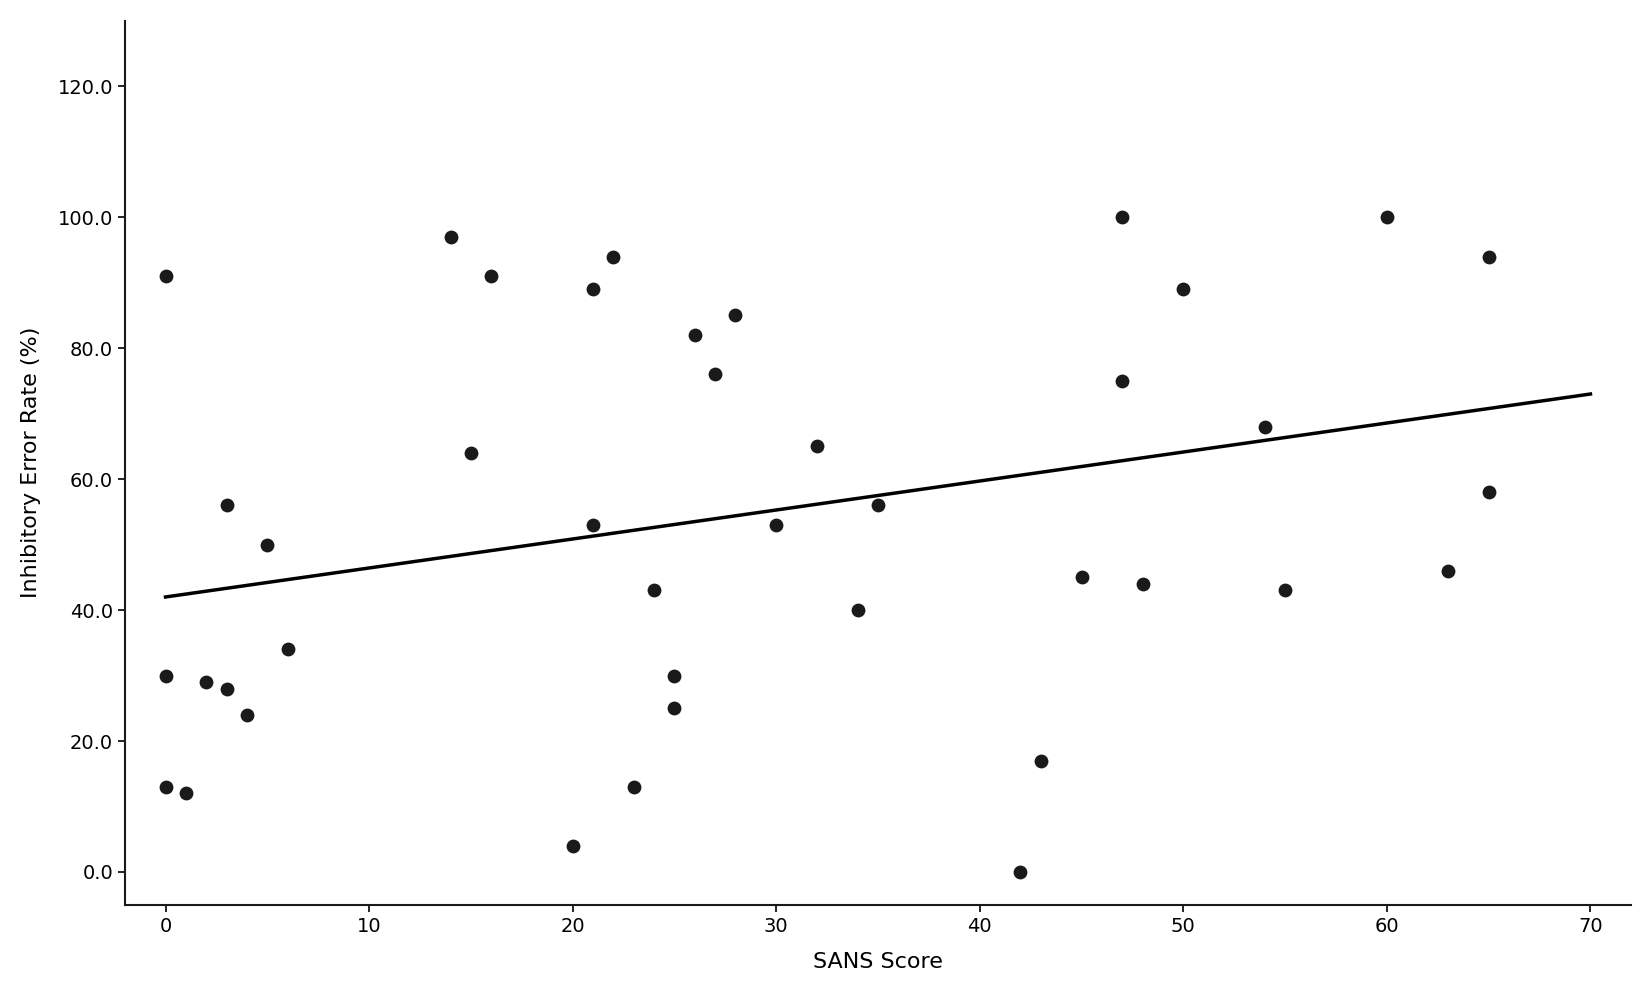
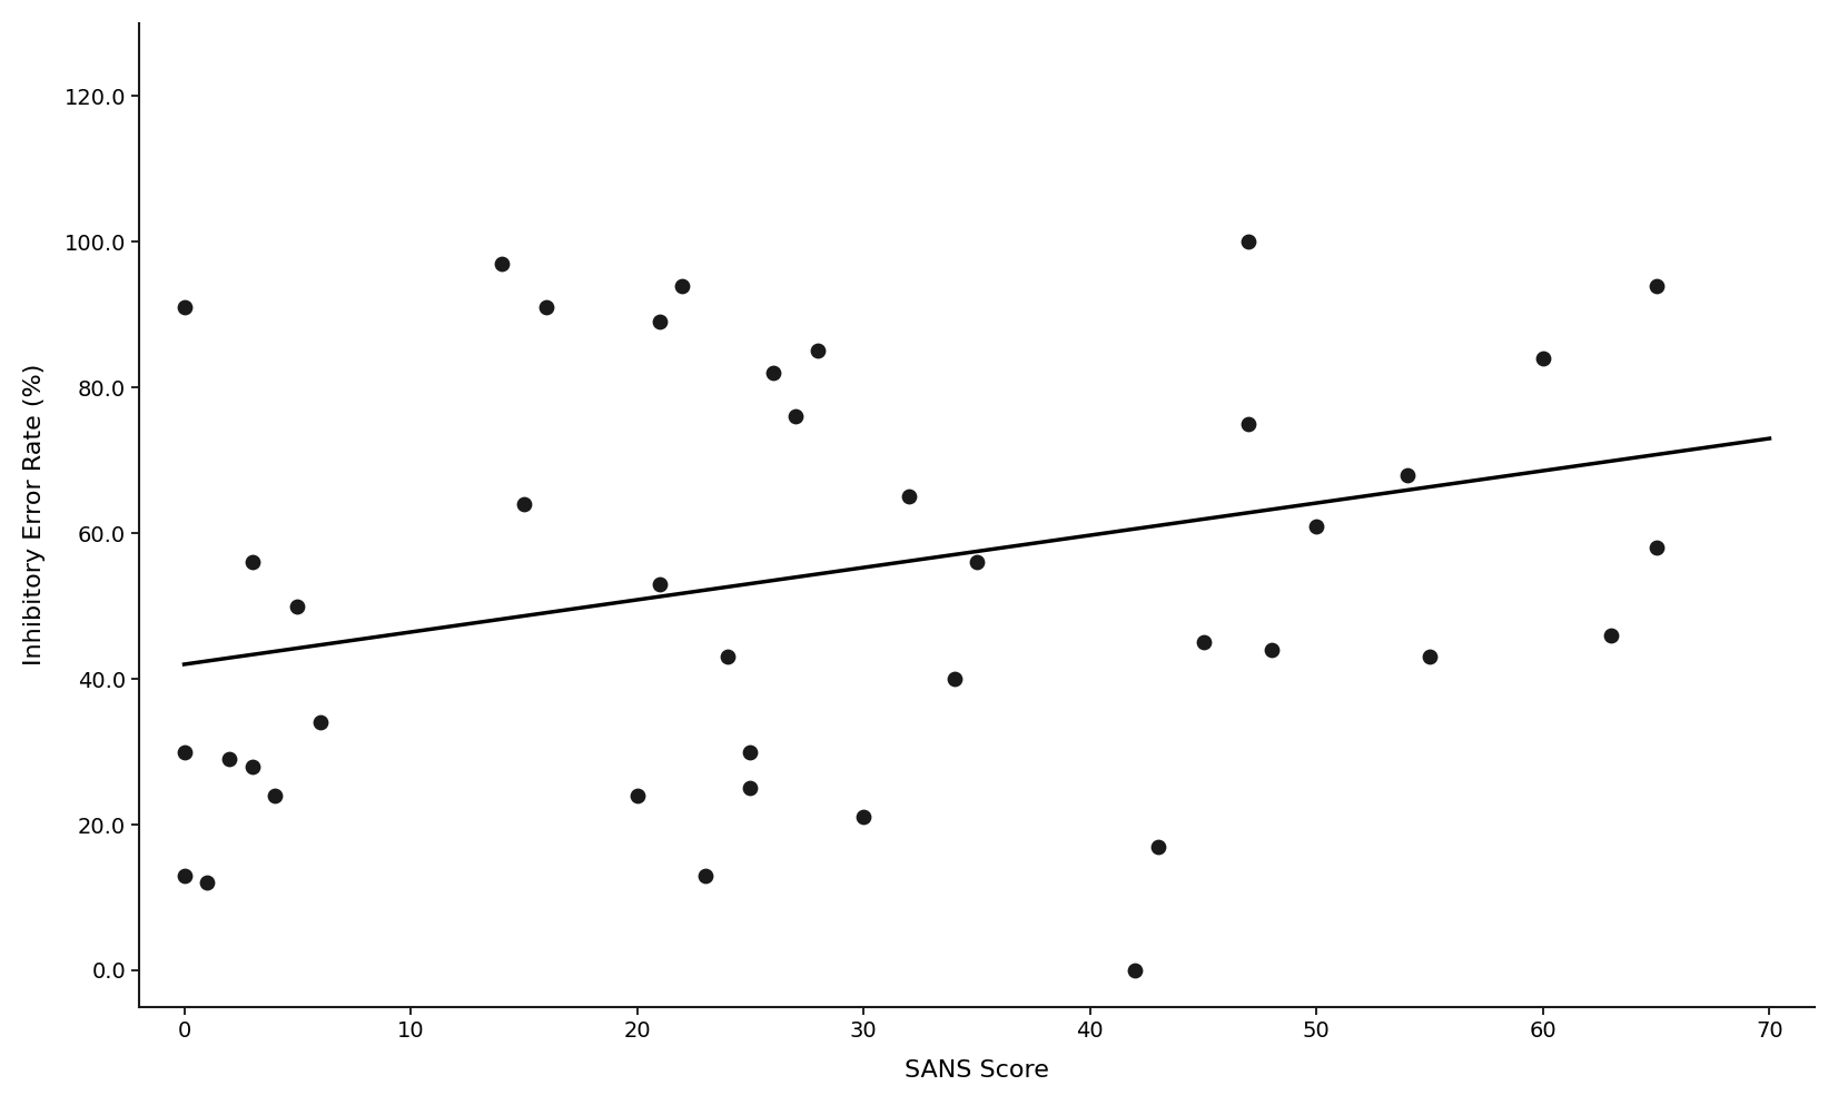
20: 4 -> 24
30: 53 -> 21
50: 89 -> 61
60: 100 -> 84
